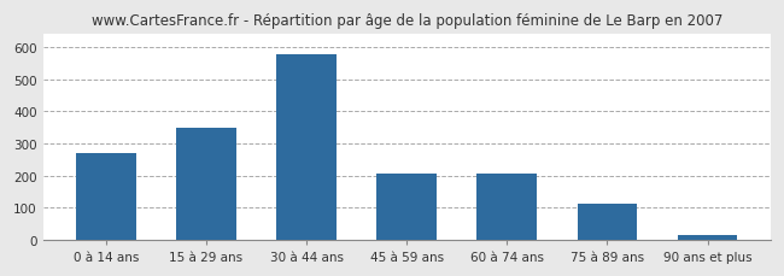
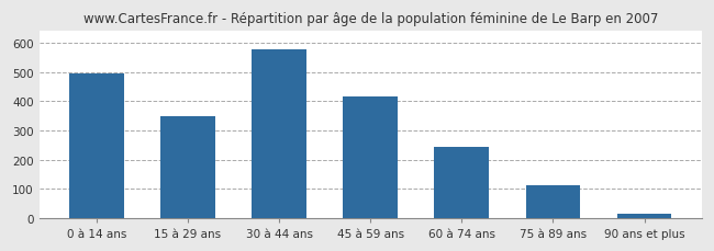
0 à 14 ans: 270 -> 497
45 à 59 ans: 205 -> 416
60 à 74 ans: 205 -> 245
